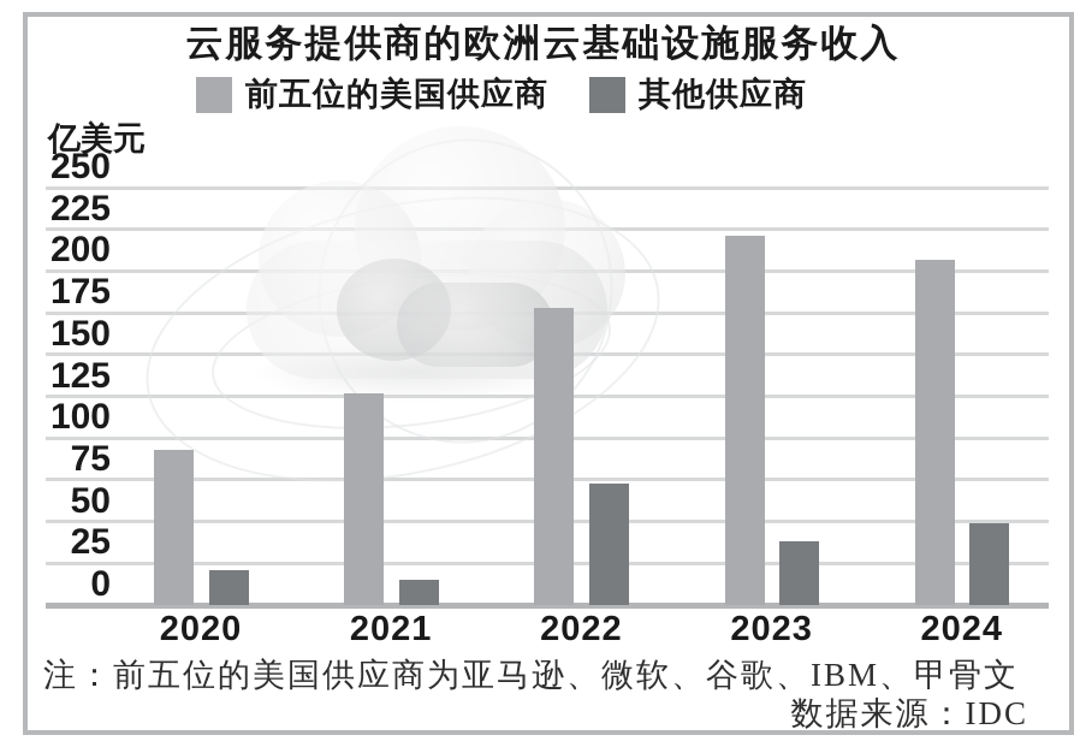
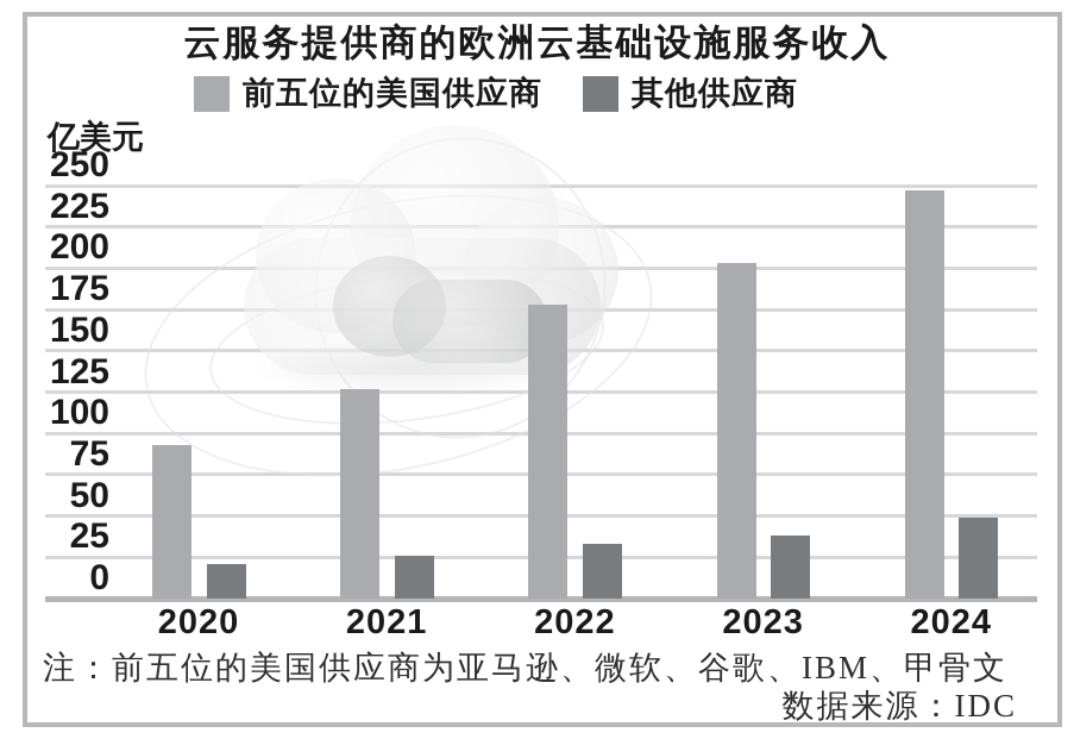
其他供应商/2021: 15 -> 26
其他供应商/2022: 73 -> 33
前五位的美国供应商/2023: 221 -> 203
前五位的美国供应商/2024: 207 -> 247
